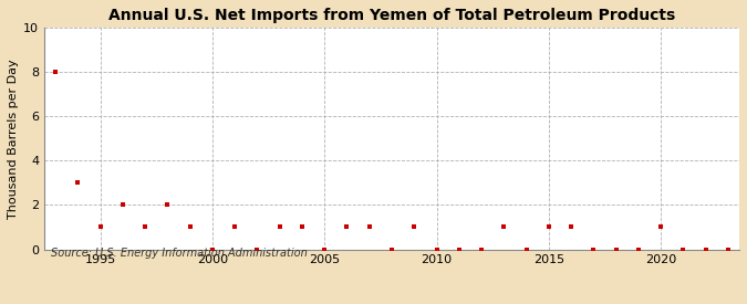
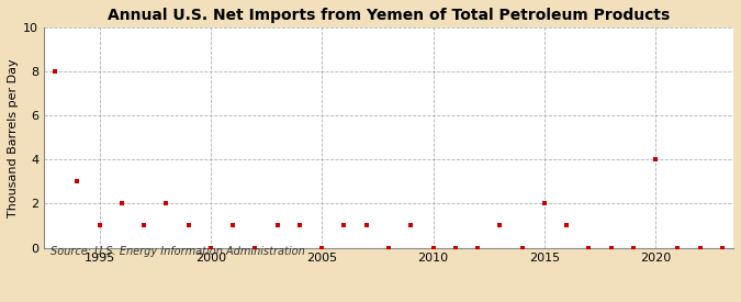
2015: 1 -> 2
2020: 1 -> 4
